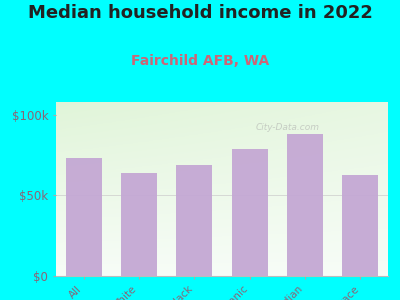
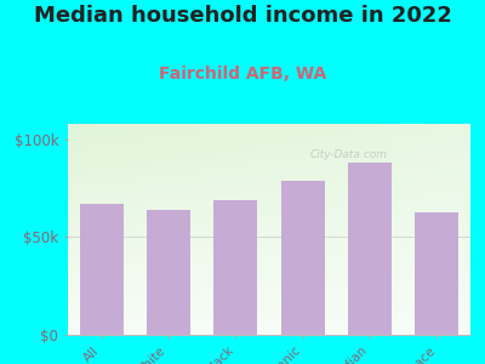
All: $73k -> $67k
